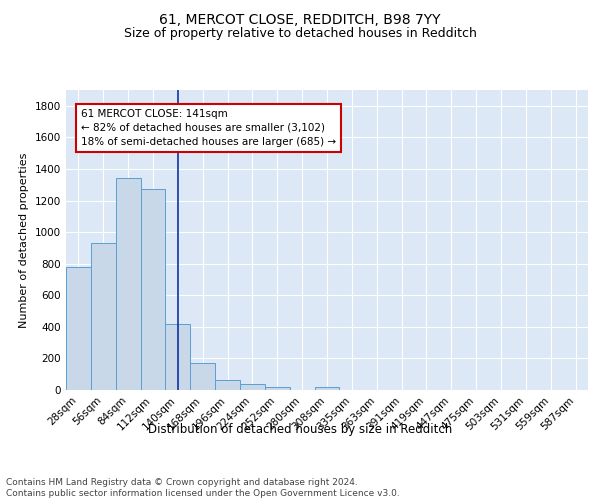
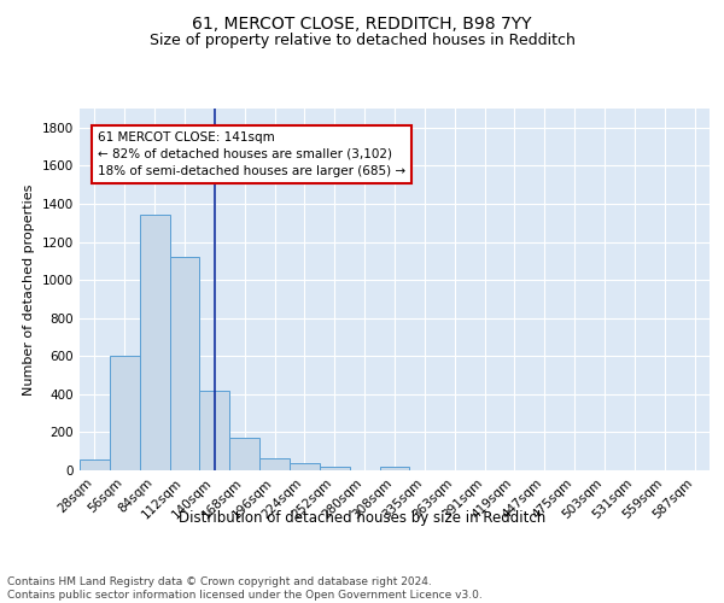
28sqm: 780 -> 60
56sqm: 930 -> 600
112sqm: 1270 -> 1120
